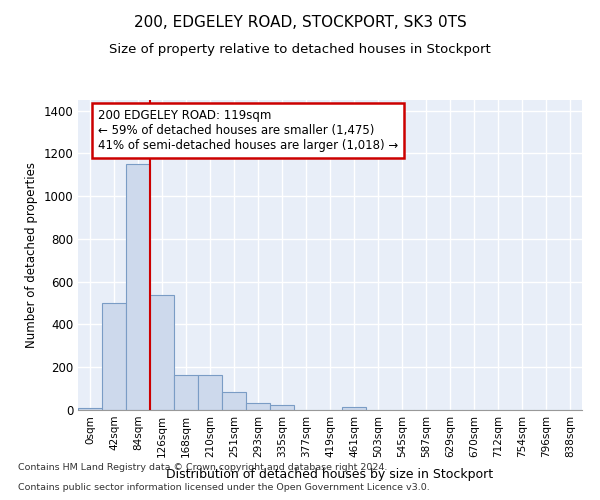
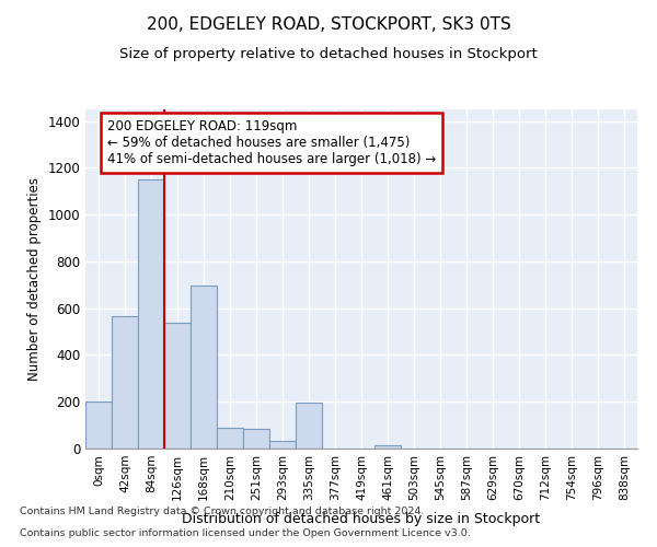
0sqm: 10 -> 200
42sqm: 500 -> 565
168sqm: 165 -> 695
210sqm: 165 -> 90
335sqm: 22 -> 195
